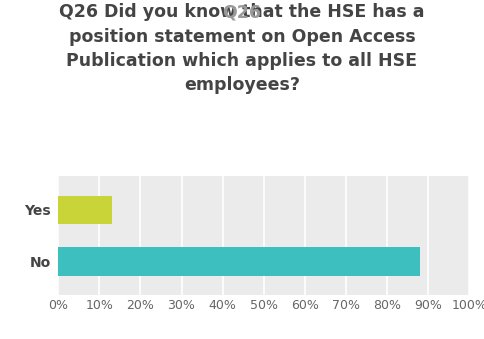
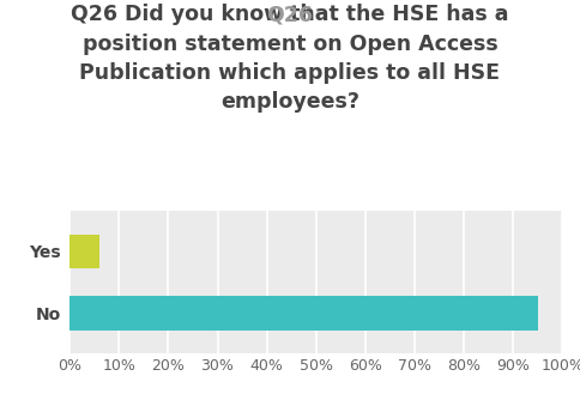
Yes: 13% -> 6%
No: 88% -> 95%
